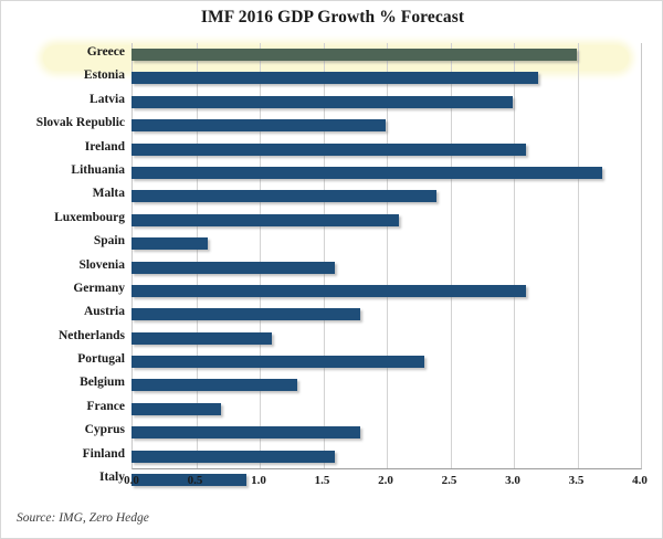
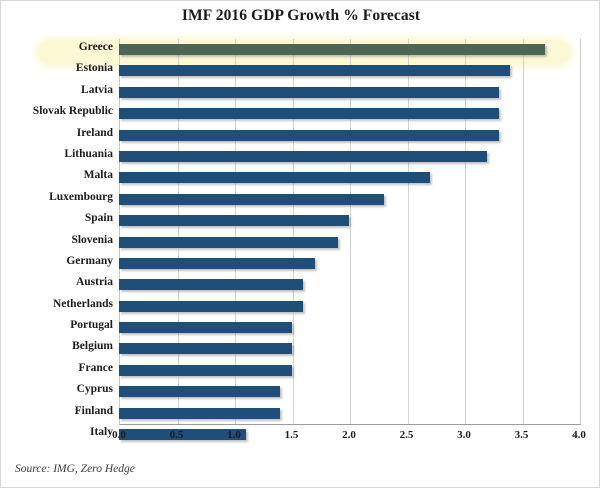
Greece: 3.5 -> 3.7
Estonia: 3.2 -> 3.4
Latvia: 3.0 -> 3.3
Slovak Republic: 2.0 -> 3.3
Ireland: 3.1 -> 3.3
Lithuania: 3.7 -> 3.2
Malta: 2.4 -> 2.7
Luxembourg: 2.1 -> 2.3
Spain: 0.6 -> 2.0
Slovenia: 1.6 -> 1.9
Germany: 3.1 -> 1.7
Austria: 1.8 -> 1.6
Netherlands: 1.1 -> 1.6
Portugal: 2.3 -> 1.5
Belgium: 1.3 -> 1.5
France: 0.7 -> 1.5
Cyprus: 1.8 -> 1.4
Finland: 1.6 -> 1.4
Italy: 0.9 -> 1.1
